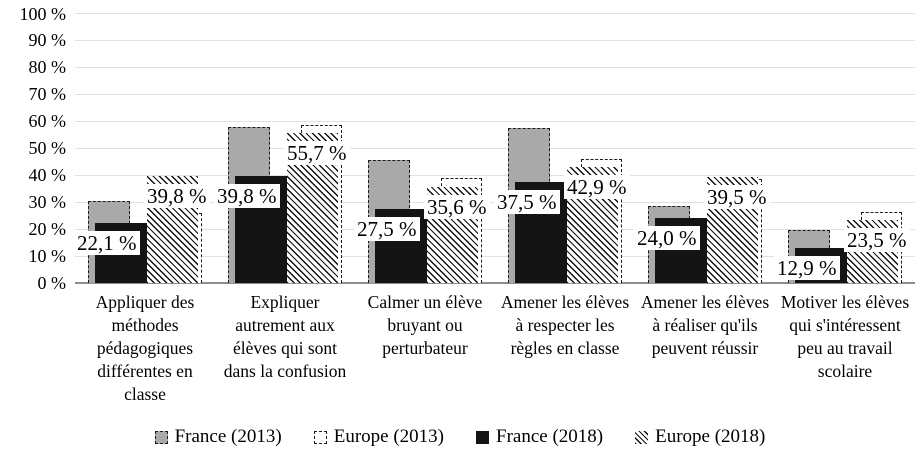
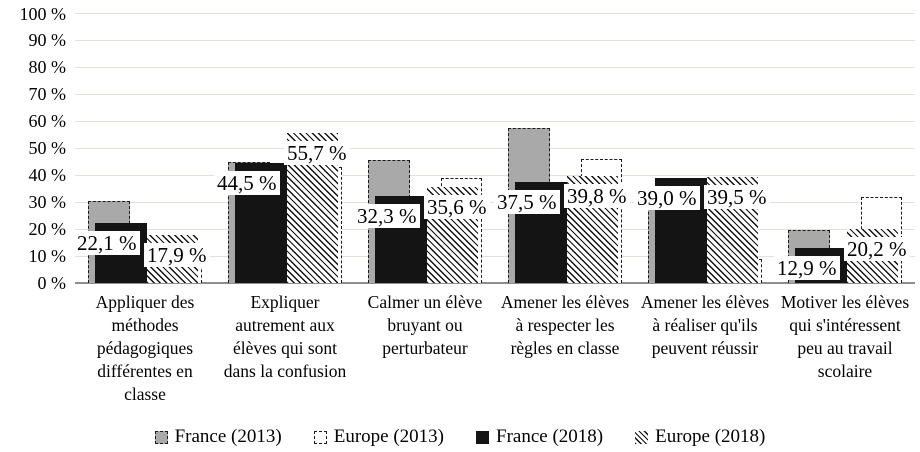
Europe (2013)/Appliquer des méthodes pédagogiques différentes en classe: 26% -> 15%
Europe (2018)/Appliquer des méthodes pédagogiques différentes en classe: 39,8 -> 17,9
France (2013)/Expliquer autrement aux élèves qui sont dans la confusion: 58% -> 45%
Europe (2013)/Expliquer autrement aux élèves qui sont dans la confusion: 58% -> 43%
France (2018)/Expliquer autrement aux élèves qui sont dans la confusion: 39,8 -> 44,5
France (2018)/Calmer un élève bruyant ou perturbateur: 27,5 -> 32,3
Europe (2018)/Amener les élèves à respecter les règles en classe: 42,9 -> 39,8
France (2013)/Amener les élèves à réaliser qu'ils peuvent réussir: 28% -> 32%
Europe (2013)/Amener les élèves à réaliser qu'ils peuvent réussir: 38% -> 9%
France (2018)/Amener les élèves à réaliser qu'ils peuvent réussir: 24,0 -> 39,0
Europe (2013)/Motiver les élèves qui s'intéressent peu au travail scolaire: 26% -> 32%
Europe (2018)/Motiver les élèves qui s'intéressent peu au travail scolaire: 23,5 -> 20,2
